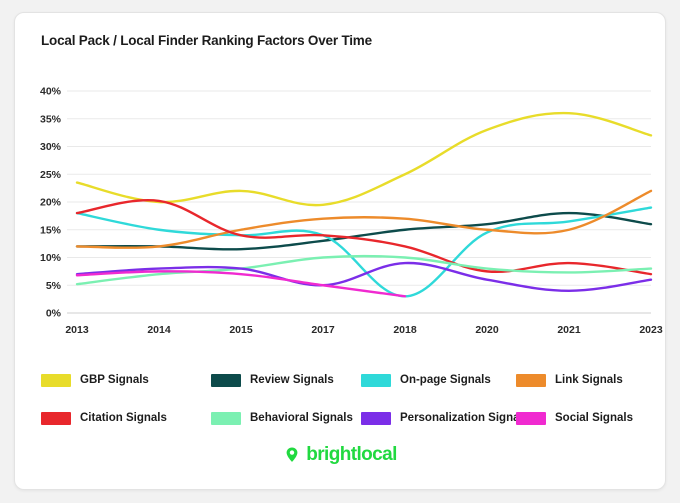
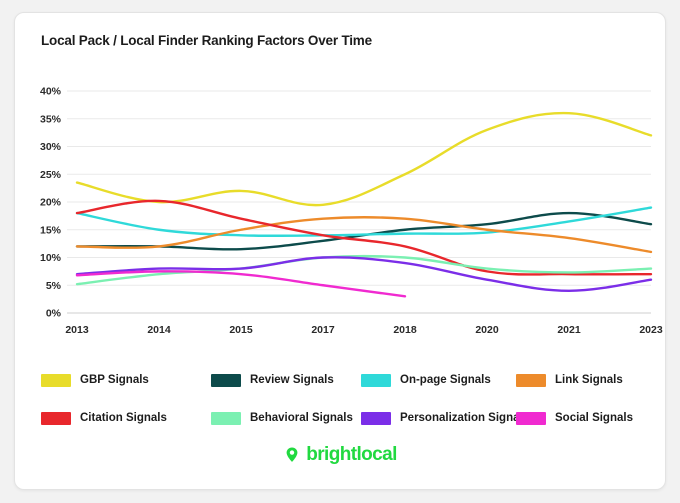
Citation Signals/2015: 14% -> 17%
Personalization Signals/2017: 5% -> 10%
On-page Signals/2018: 3% -> 14%
Link Signals/2021: 15% -> 14%
Citation Signals/2021: 9% -> 7%
Link Signals/2023: 22% -> 11%
